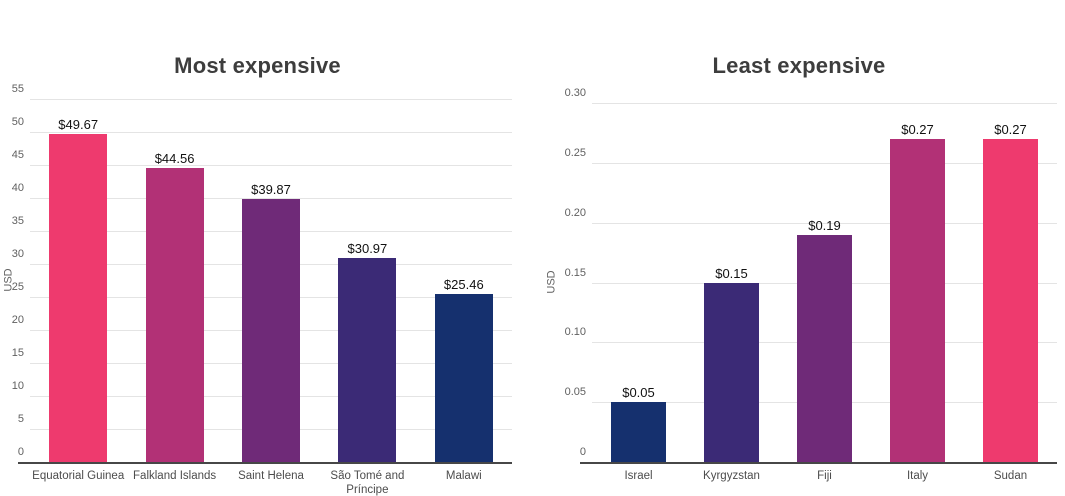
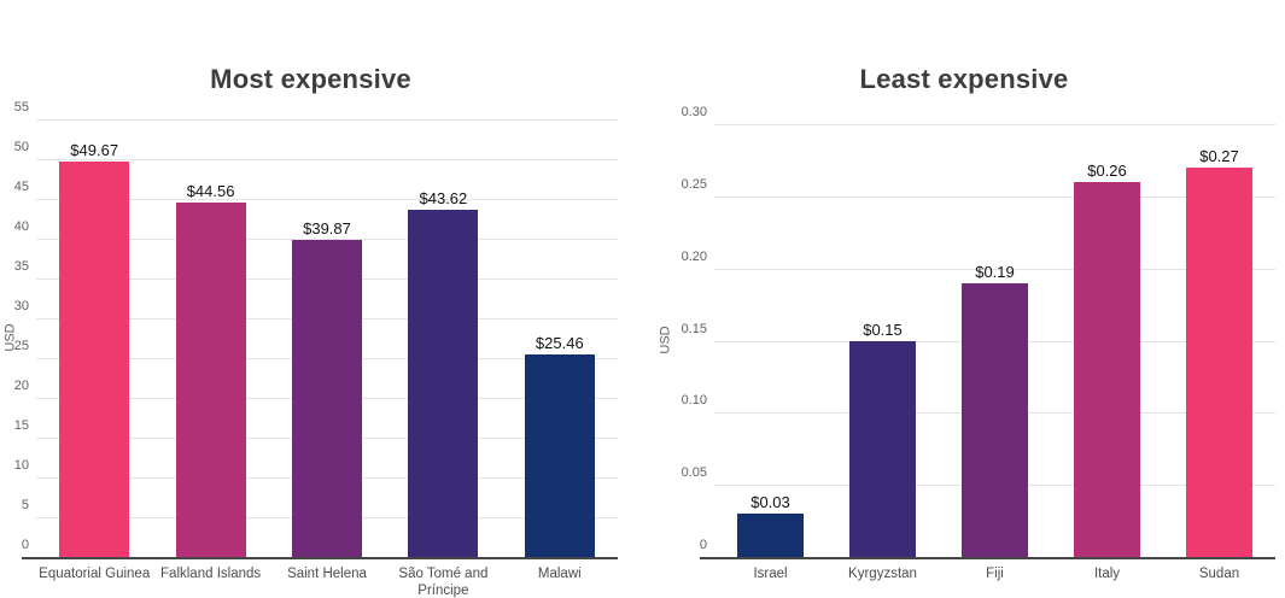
Most expensive/São Tomé and Príncipe: $30.97 -> $43.62
Least expensive/Israel: $0.05 -> $0.03
Least expensive/Italy: $0.27 -> $0.26
